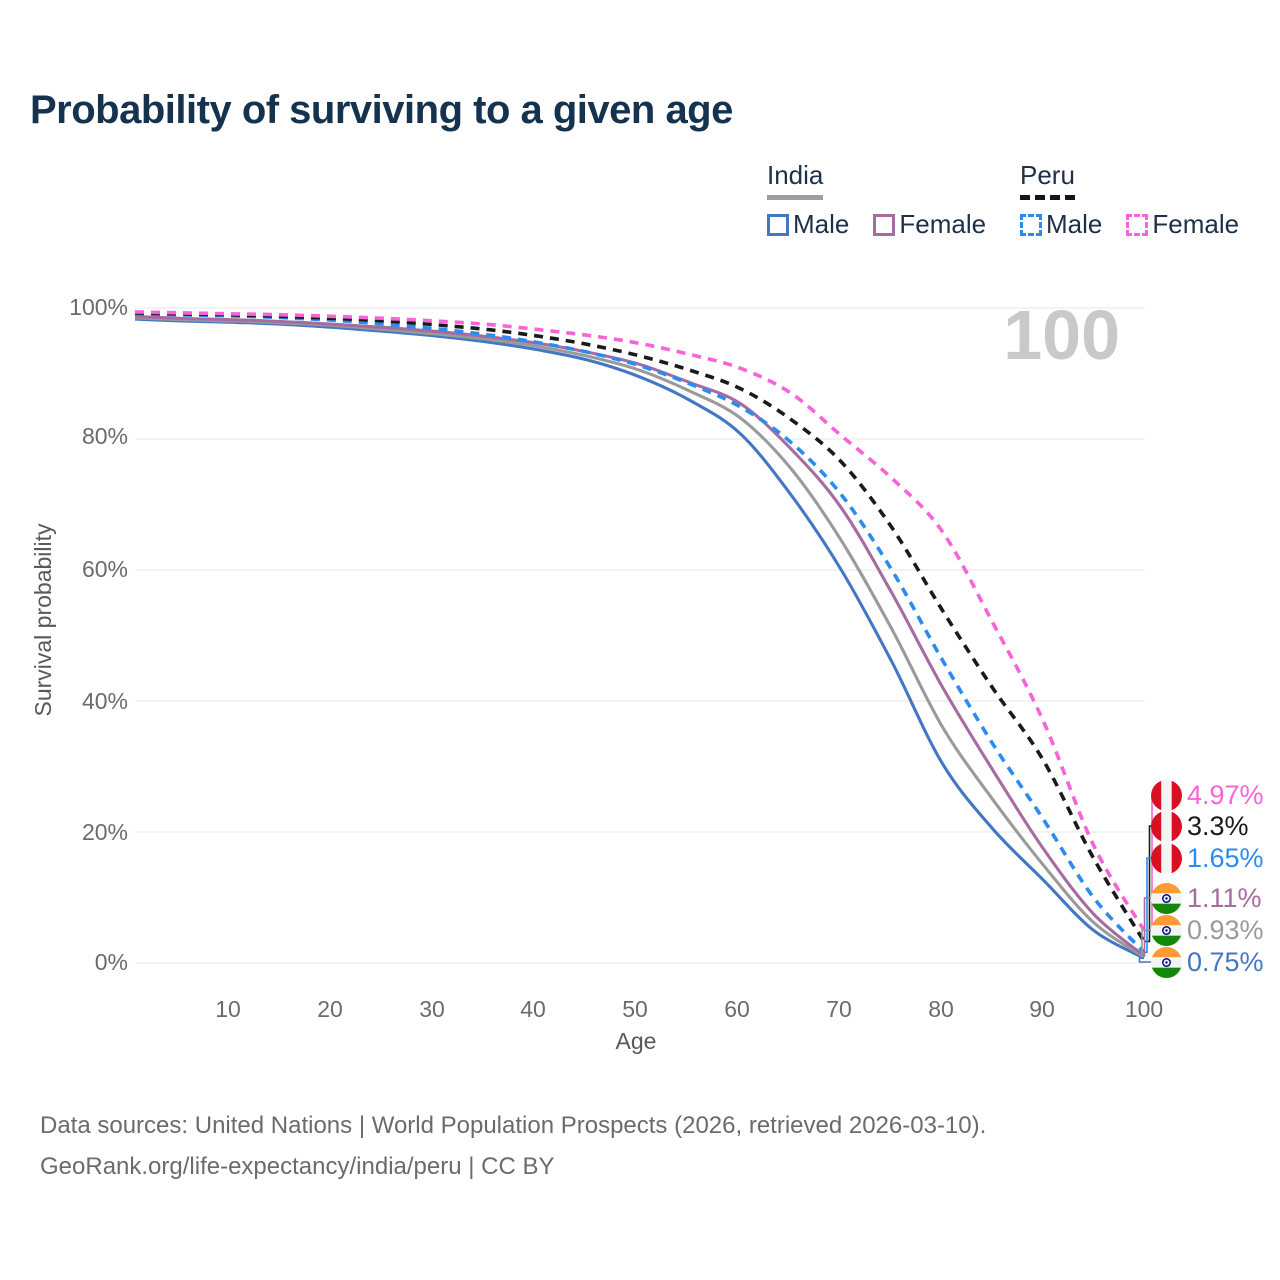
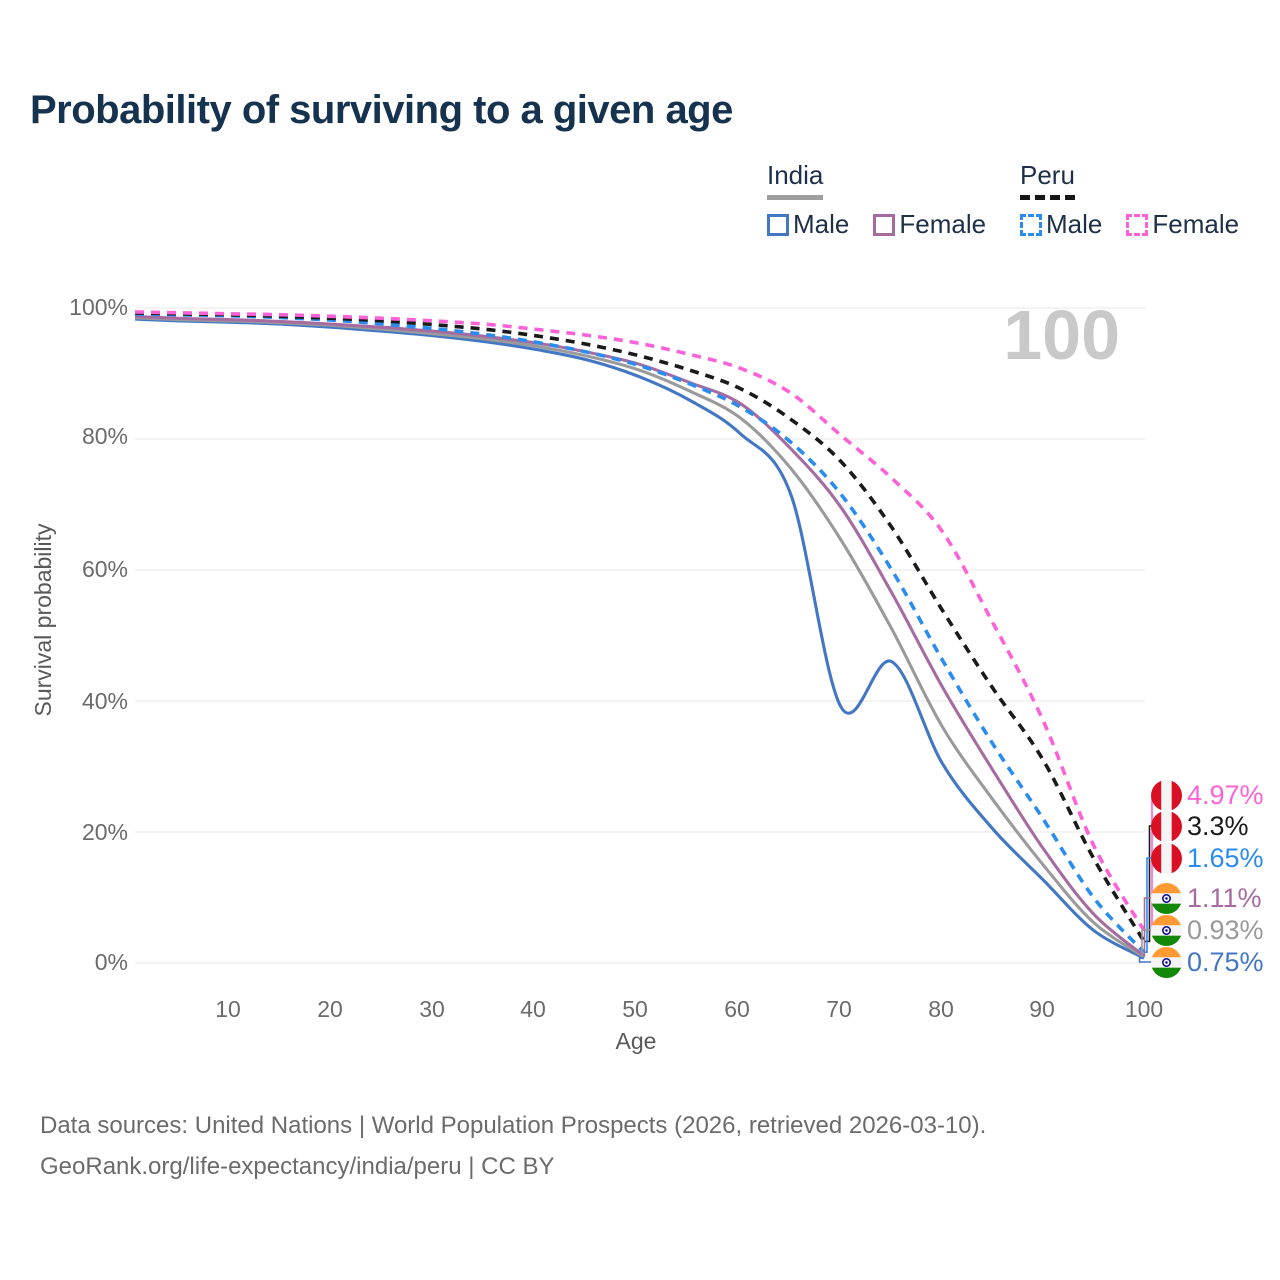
India Male/70: 60% -> 39%
